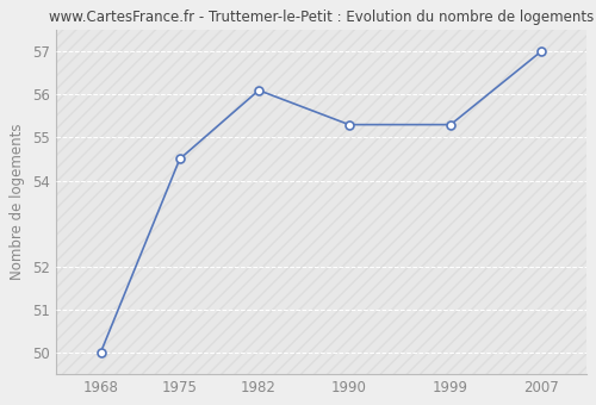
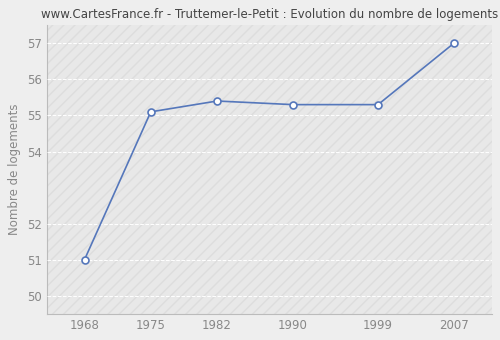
1968: 50.0 -> 51.0
1975: 54.5 -> 55.1
1982: 56.1 -> 55.4
